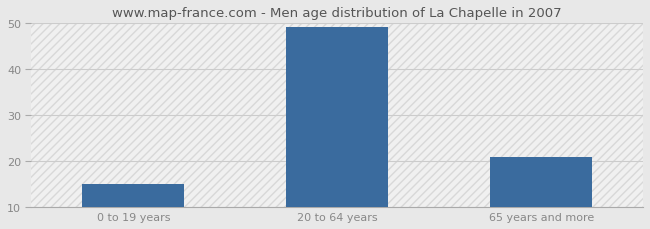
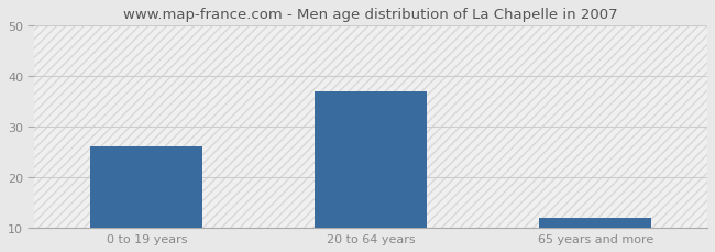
0 to 19 years: 15 -> 26
20 to 64 years: 49 -> 37
65 years and more: 21 -> 12
